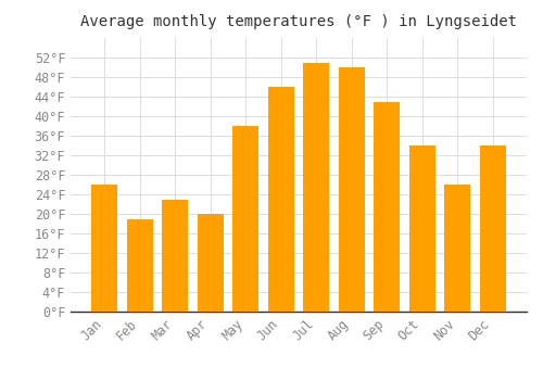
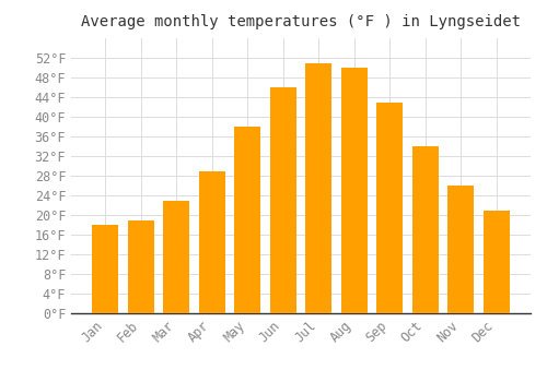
Jan: 26°F -> 18°F
Apr: 20°F -> 29°F
Dec: 34°F -> 21°F
